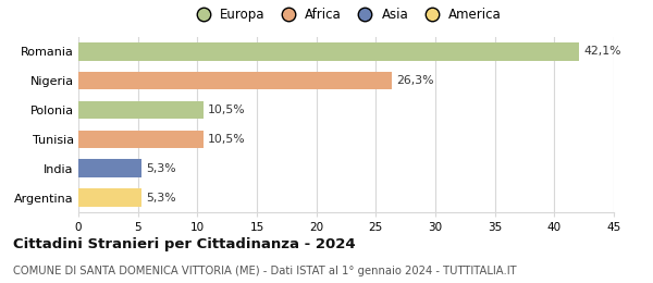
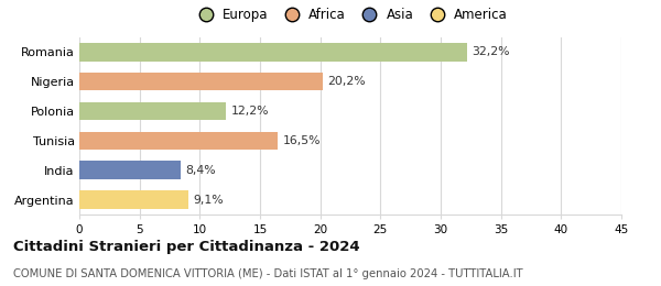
Romania: 42,1% -> 32,2%
Nigeria: 26,3% -> 20,2%
Polonia: 10,5% -> 12,2%
Tunisia: 10,5% -> 16,5%
India: 5,3% -> 8,4%
Argentina: 5,3% -> 9,1%
